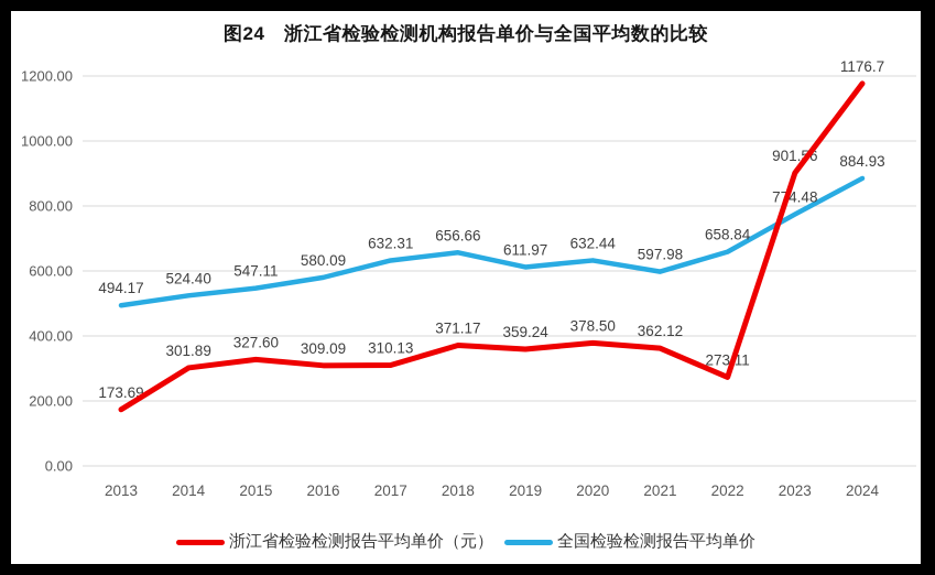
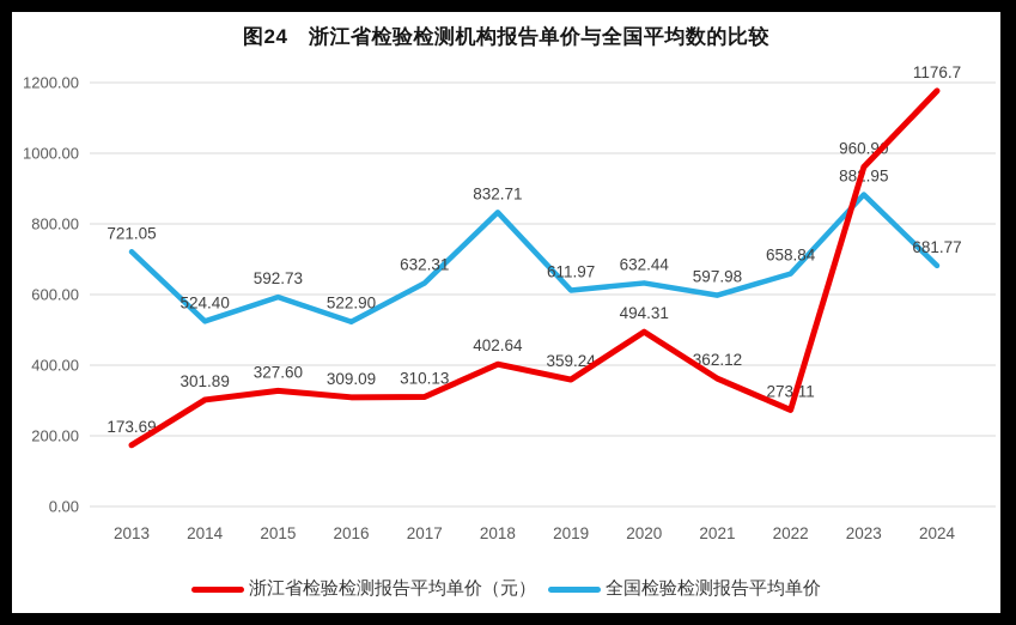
全国检验检测报告平均单价/2013: 494.17 -> 721.05
全国检验检测报告平均单价/2015: 547.11 -> 592.73
全国检验检测报告平均单价/2016: 580.09 -> 522.90
浙江省检验检测报告平均单价（元）/2018: 371.17 -> 402.64
全国检验检测报告平均单价/2018: 656.66 -> 832.71
浙江省检验检测报告平均单价（元）/2020: 378.50 -> 494.31
浙江省检验检测报告平均单价（元）/2023: 901.56 -> 960.90
全国检验检测报告平均单价/2023: 774.48 -> 882.95
全国检验检测报告平均单价/2024: 884.93 -> 681.77
